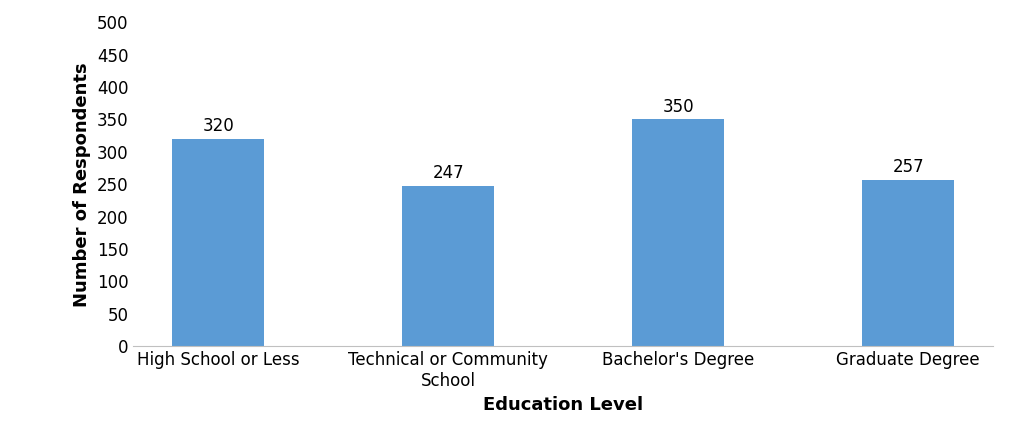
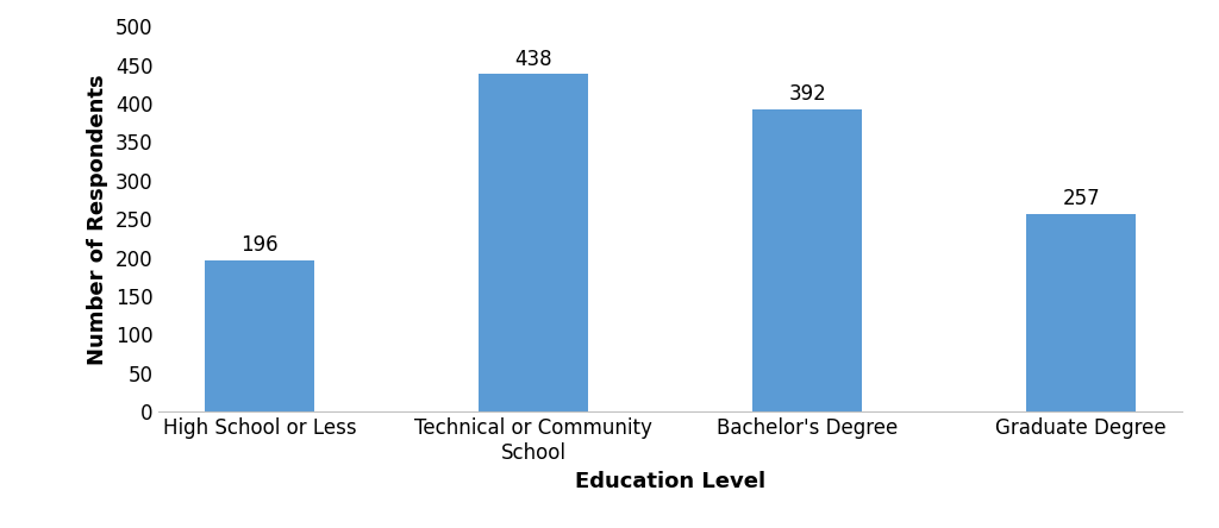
High School or Less: 320 -> 196
Technical or Community School: 247 -> 438
Bachelor's Degree: 350 -> 392
